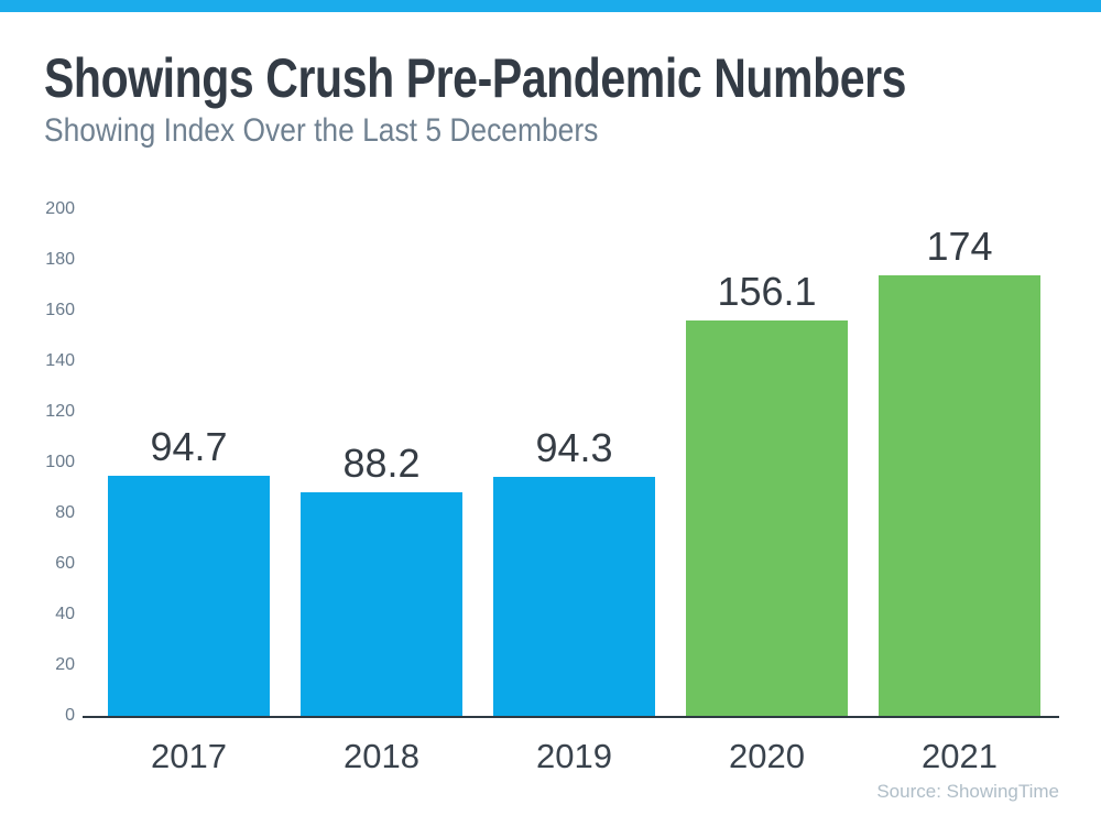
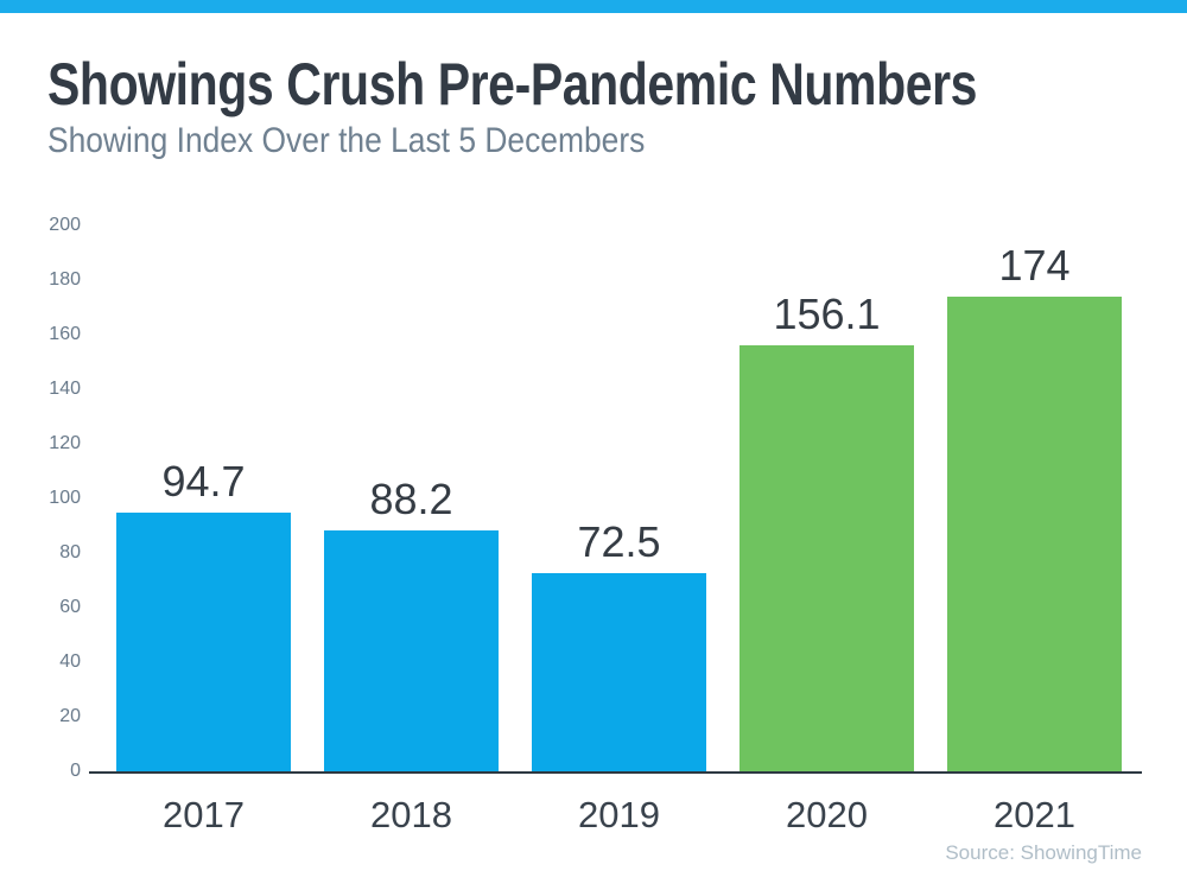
2019: 94.3 -> 72.5
